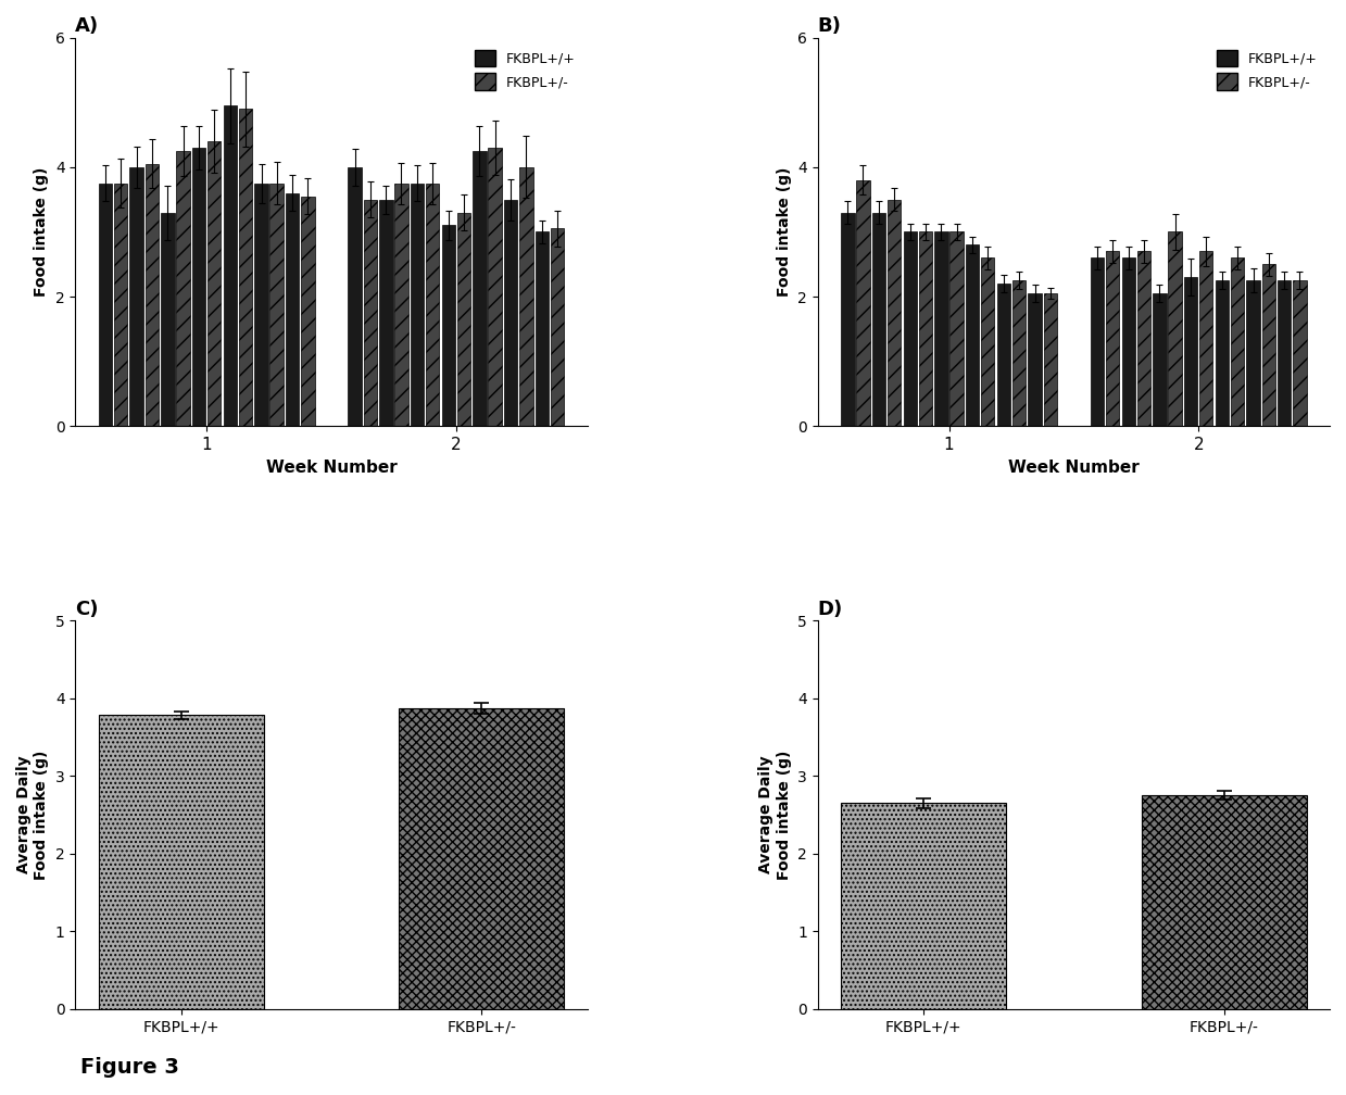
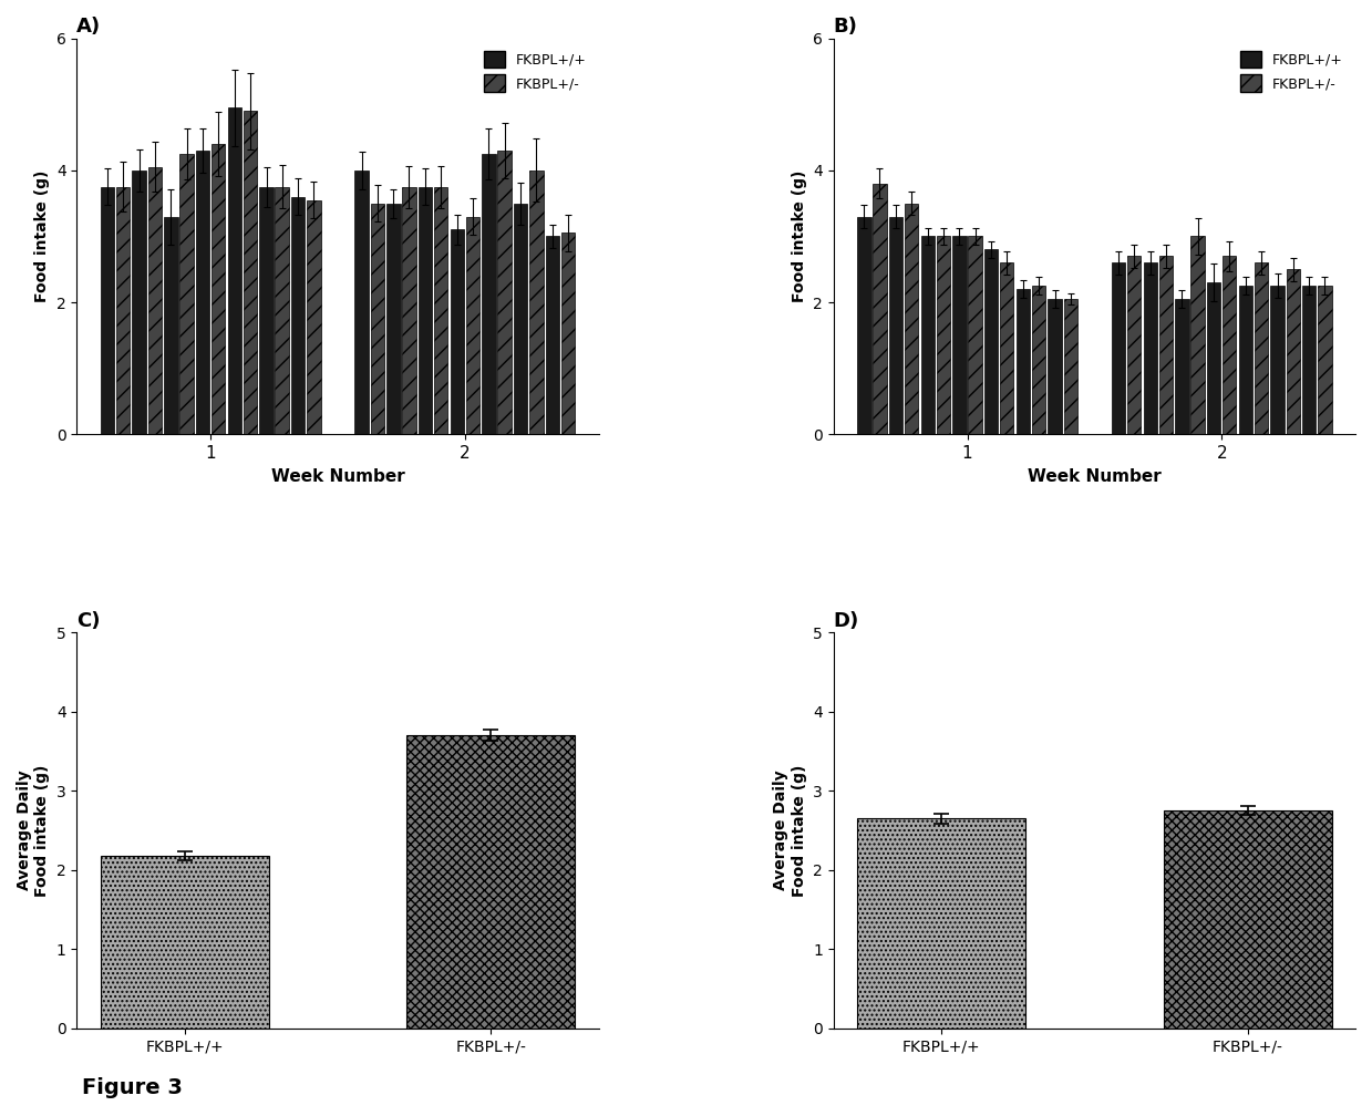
C)/FKBPL+/+: 3.78 -> 2.18
C)/FKBPL+/-: 3.87 -> 3.70
